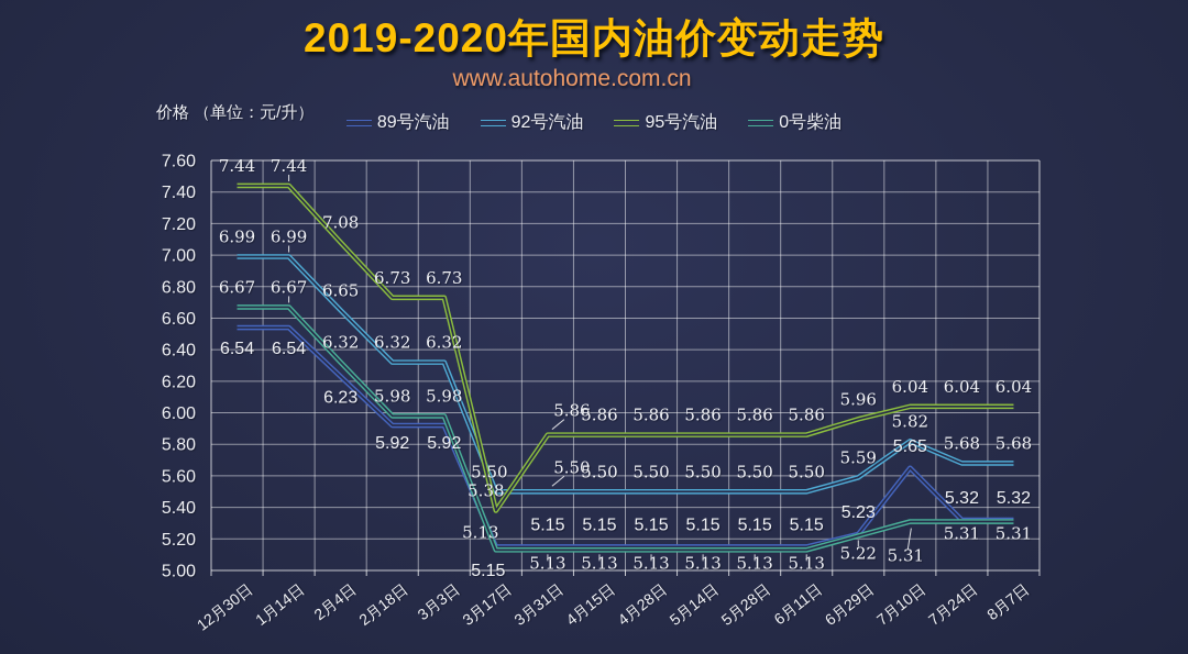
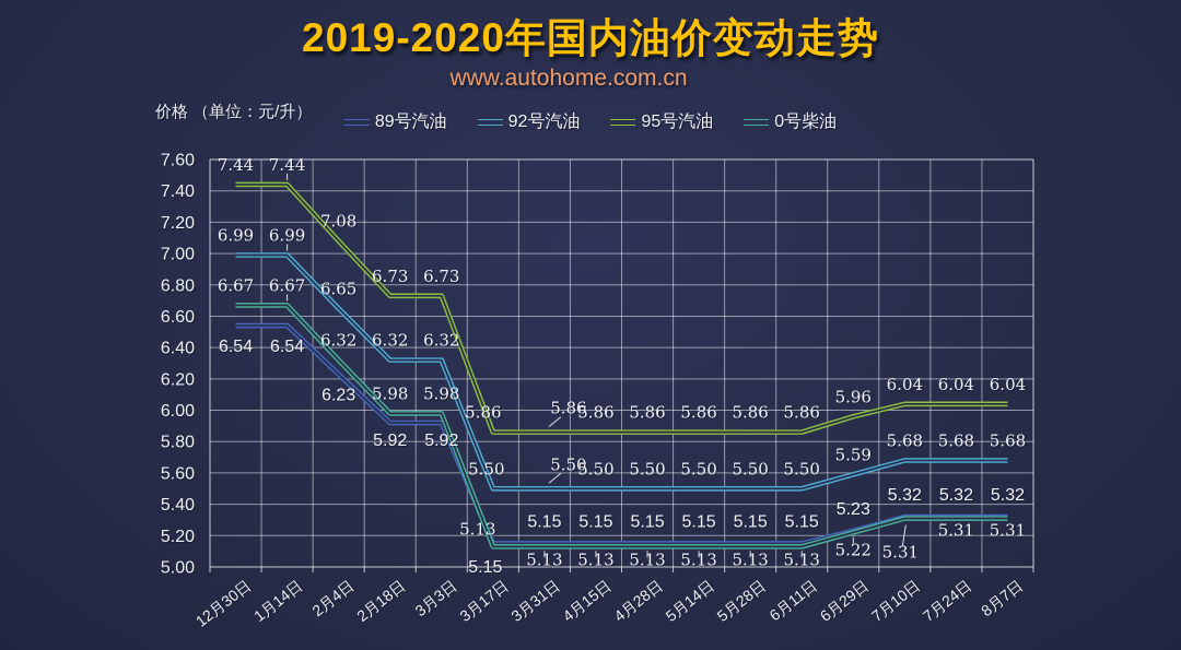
95号汽油/3月17日: 5.38 -> 5.86
89号汽油/7月10日: 5.65 -> 5.32
92号汽油/7月10日: 5.82 -> 5.68
